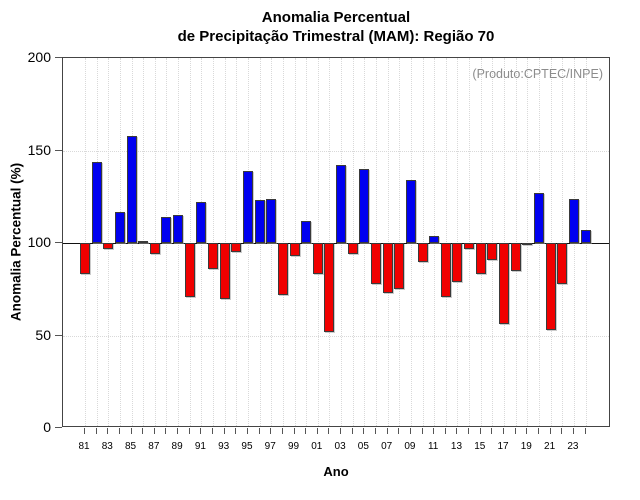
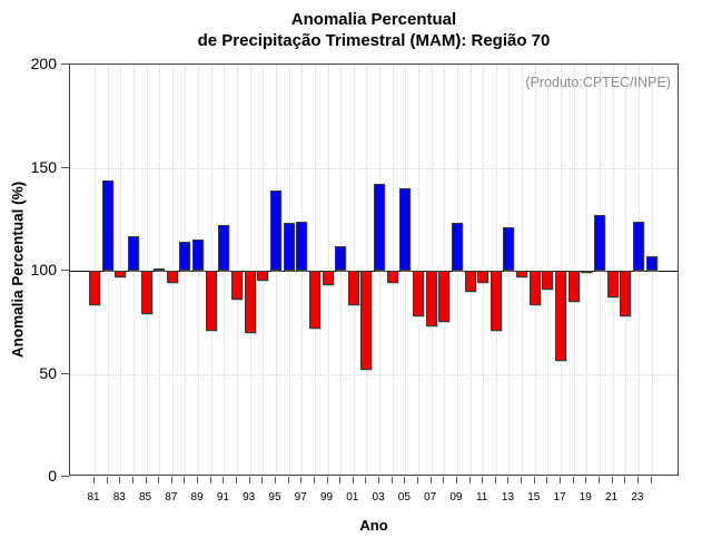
85: 158 -> 79
09: 134 -> 123
11: 104 -> 94
13: 79 -> 121
21: 53 -> 87
